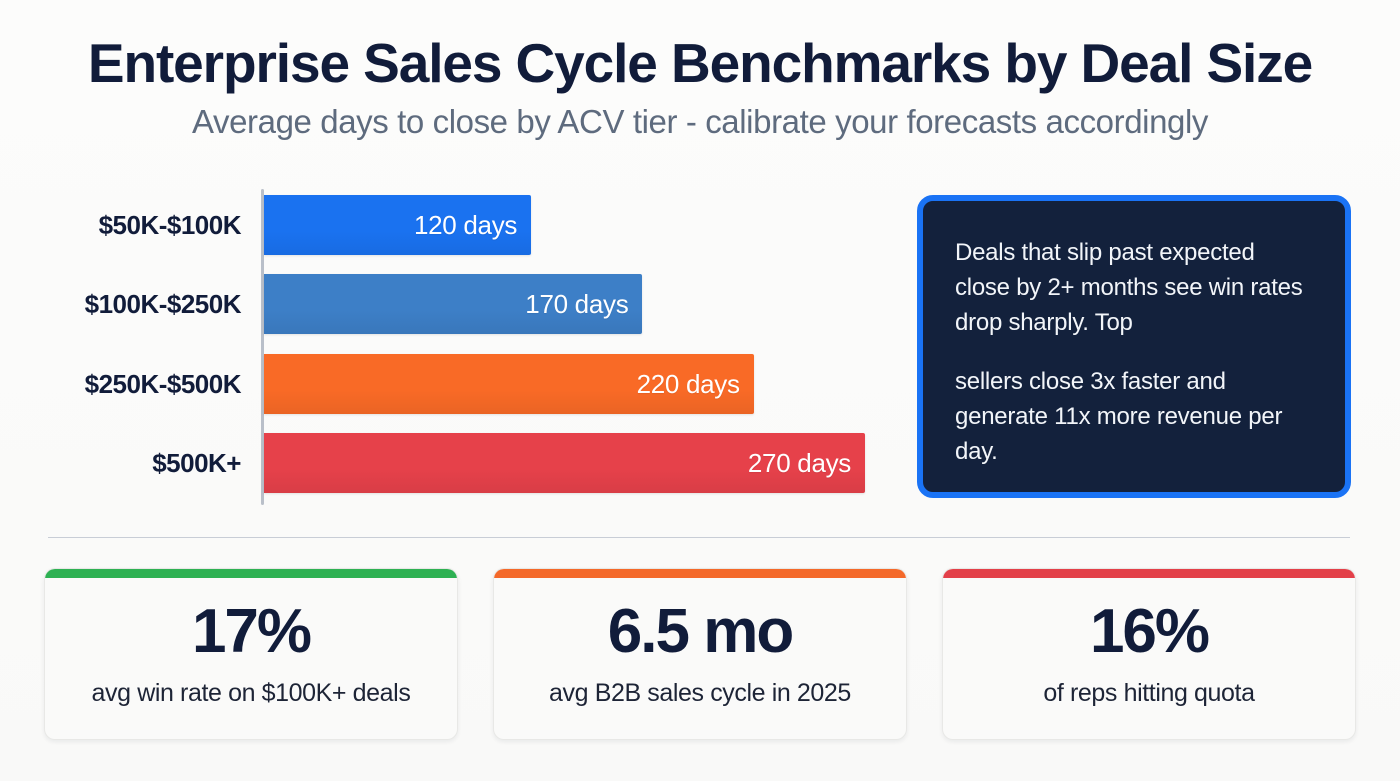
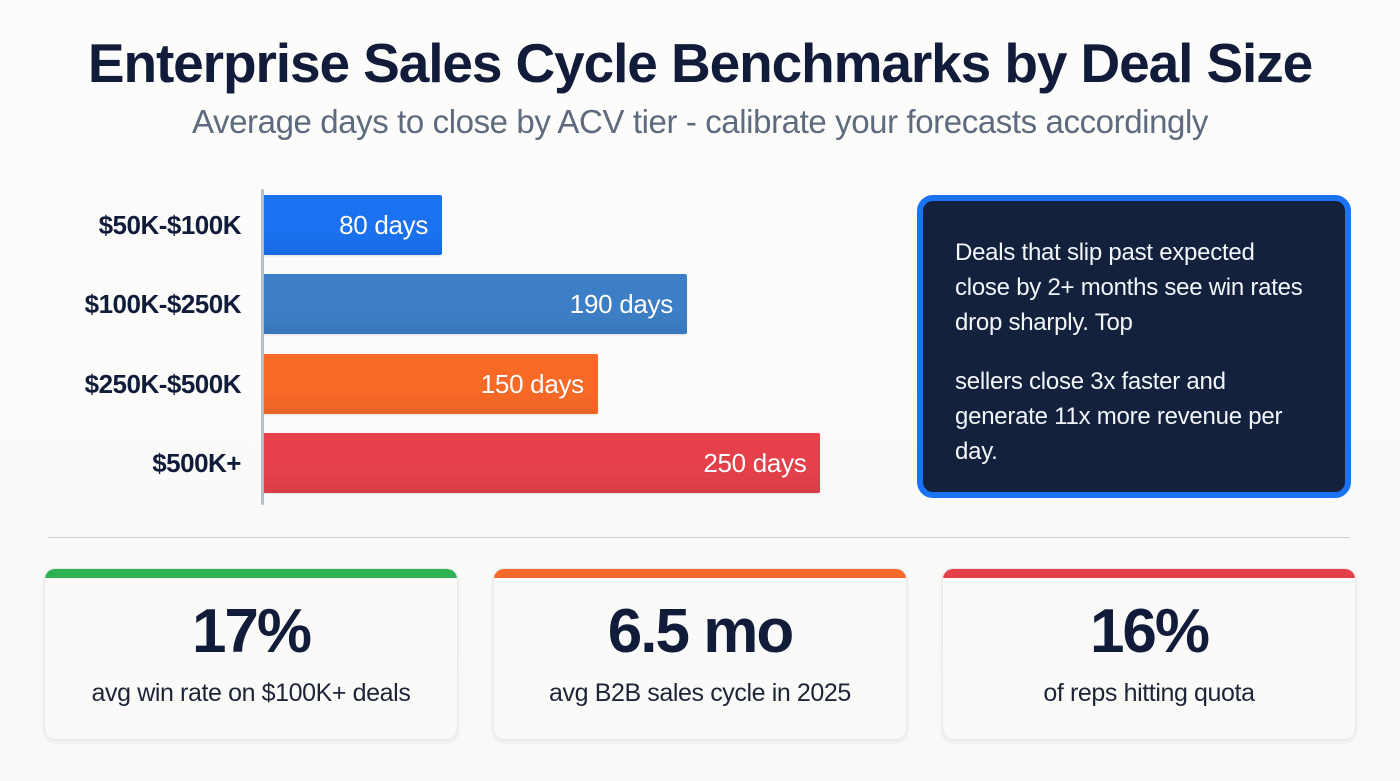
$50K-$100K: 120 -> 80
$100K-$250K: 170 -> 190
$250K-$500K: 220 -> 150
$500K+: 270 -> 250
